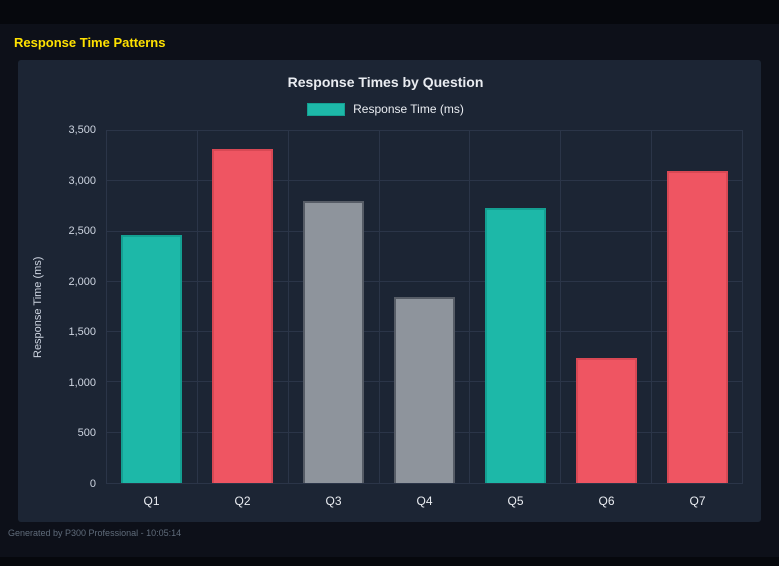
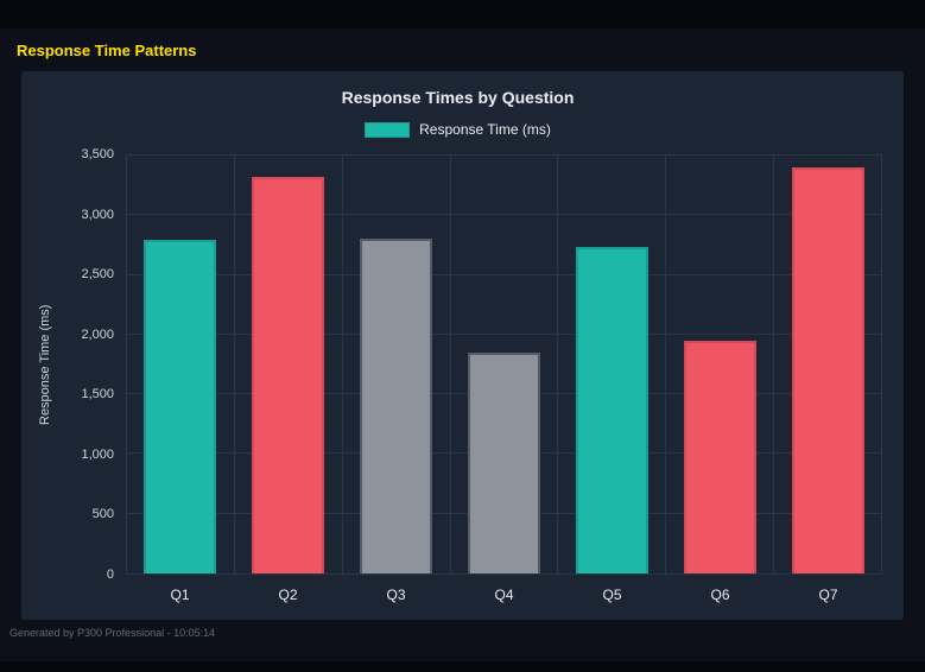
Q1: 2470 -> 2790
Q6: 1240 -> 1950
Q7: 3100 -> 3400
